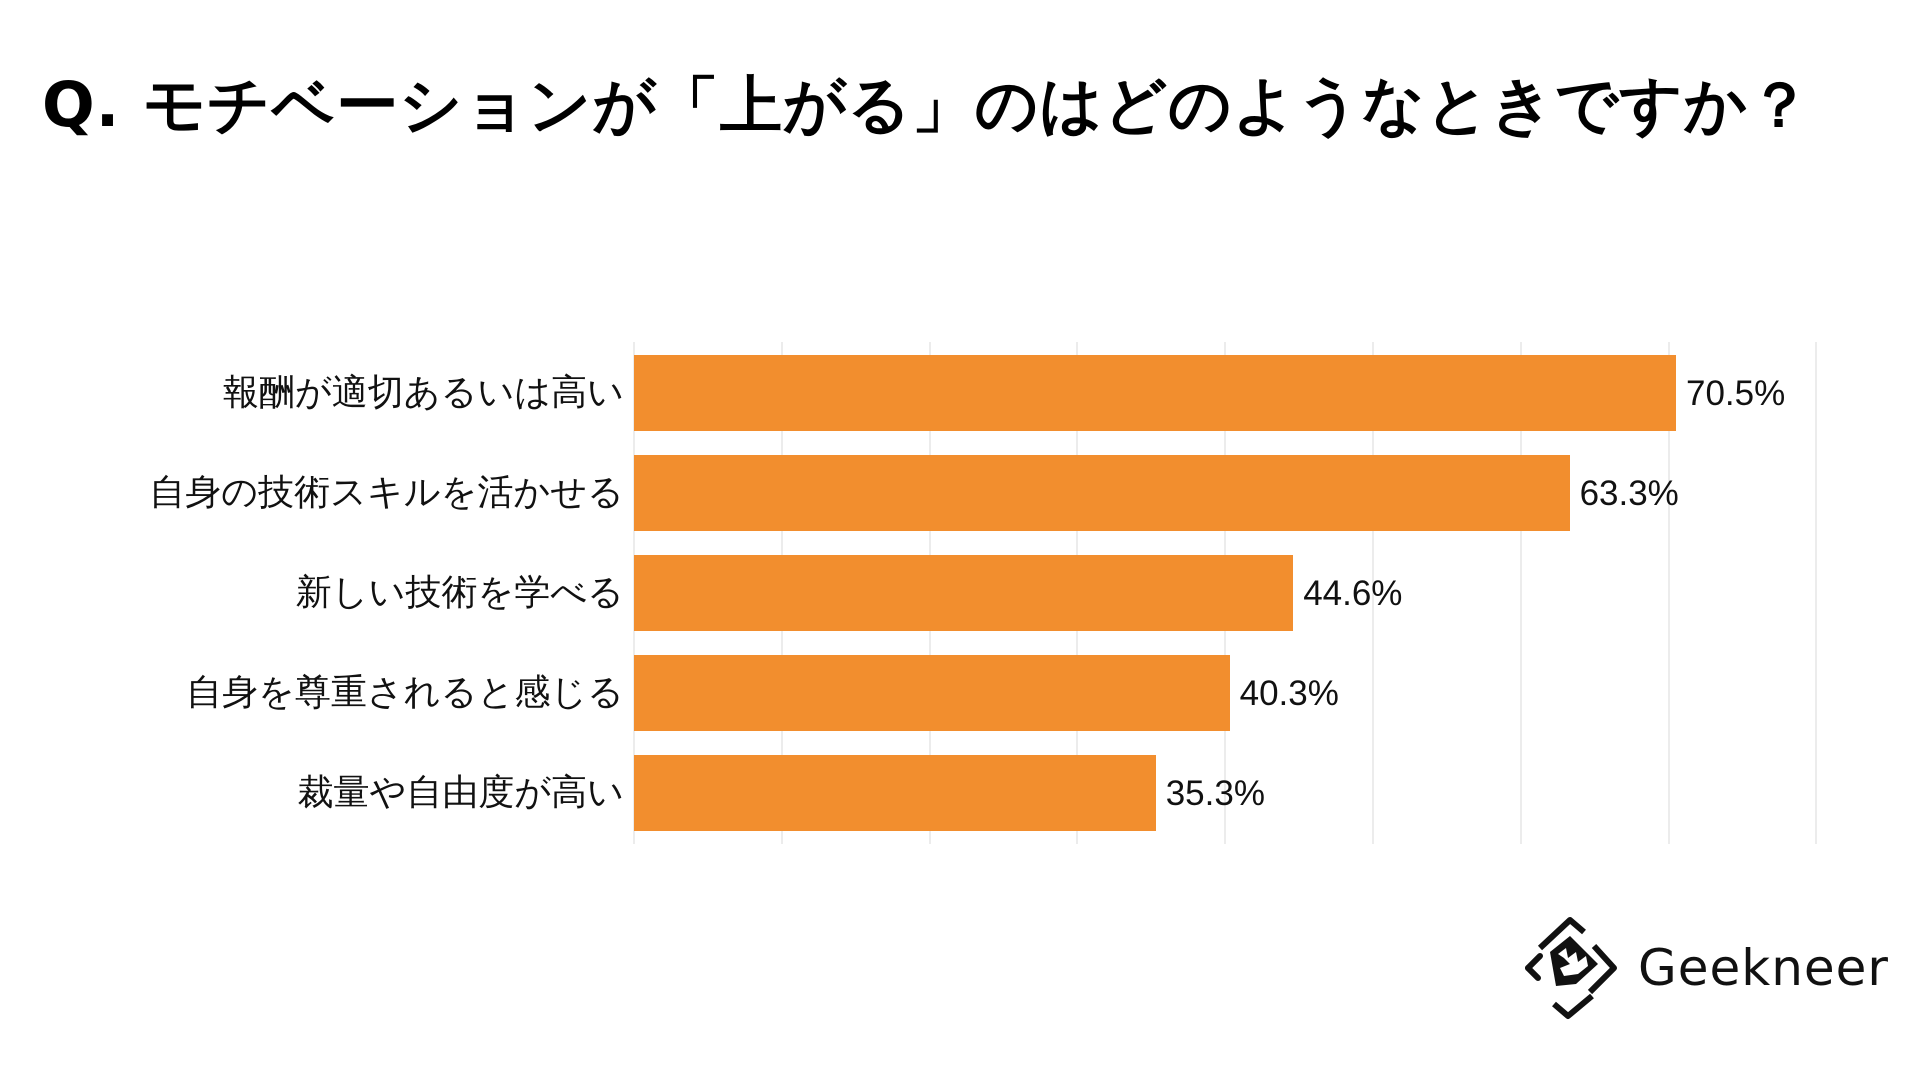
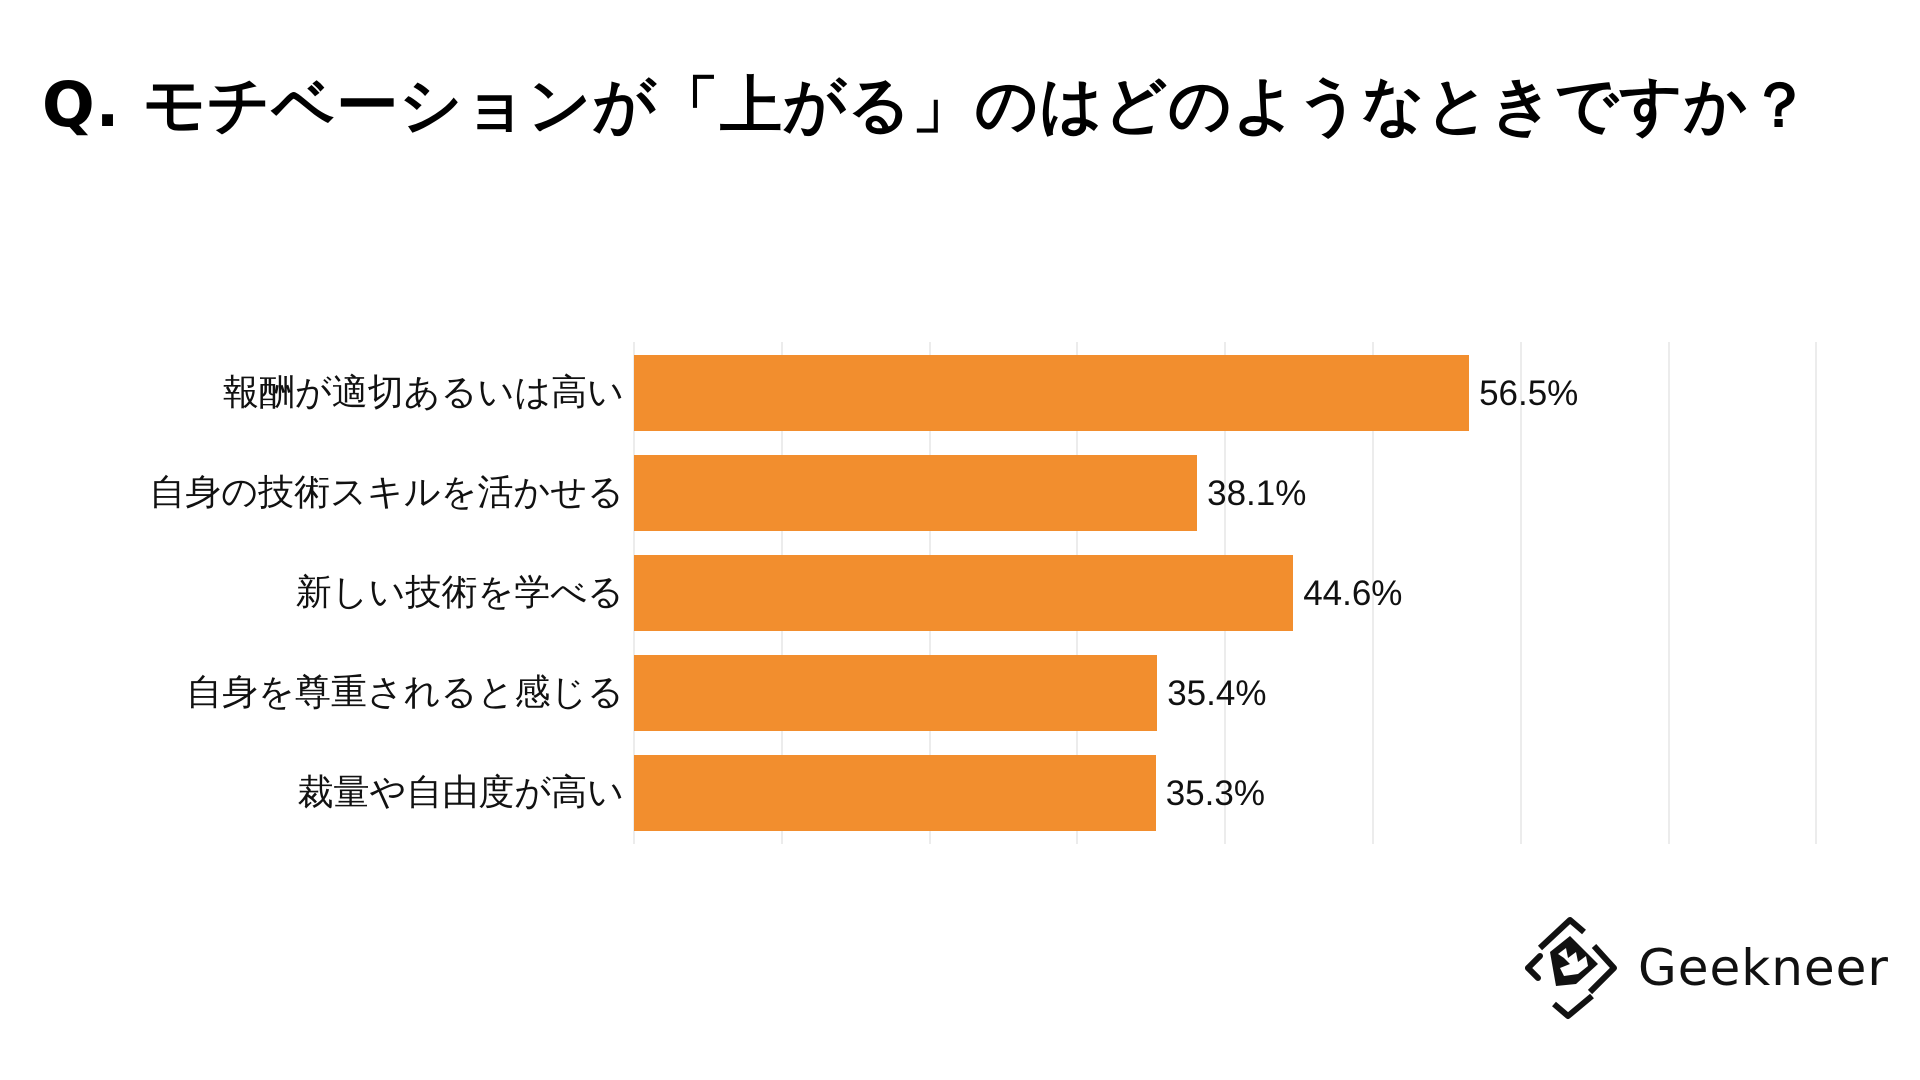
報酬が適切あるいは高い: 70.5% -> 56.5%
自身の技術スキルを活かせる: 63.3% -> 38.1%
自身を尊重されると感じる: 40.3% -> 35.4%
